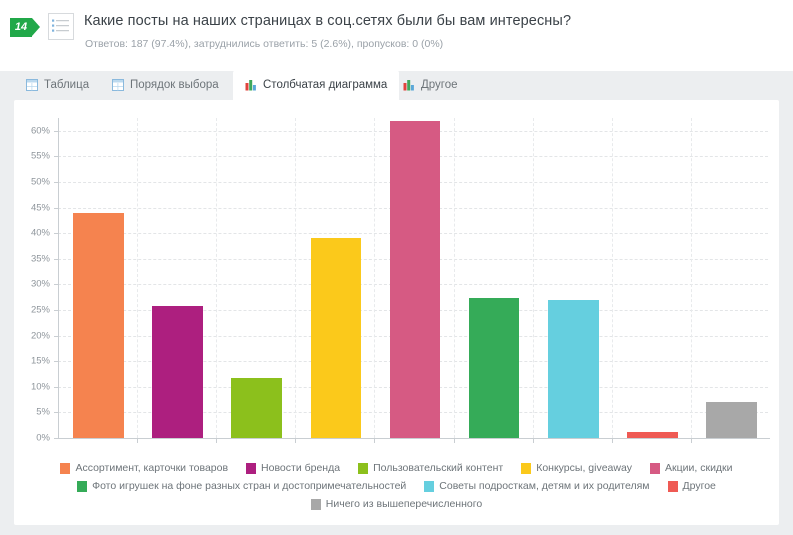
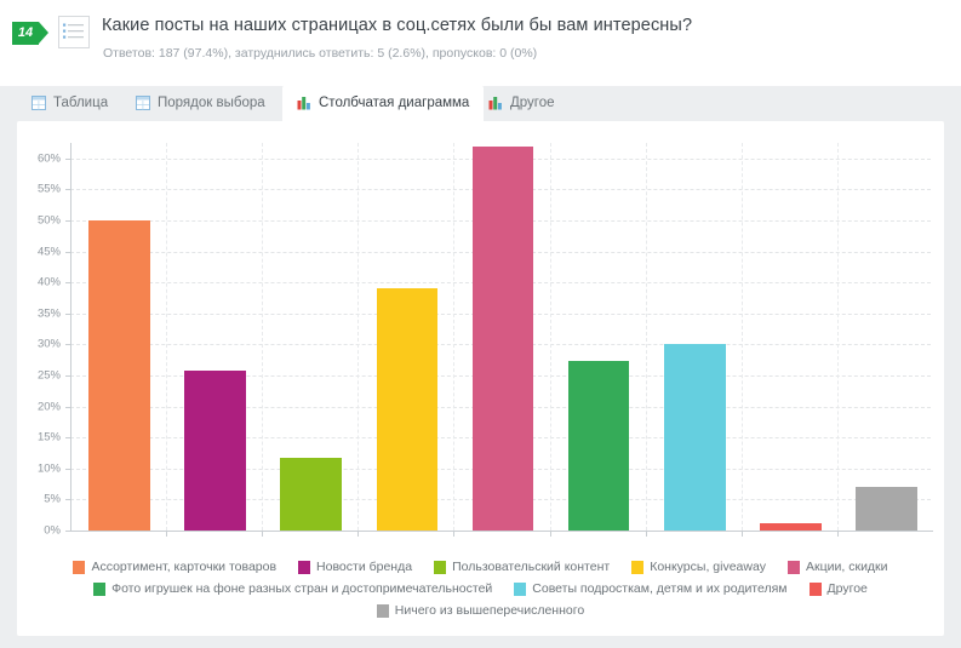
Ассортимент, карточки товаров: 44% -> 50%
Советы подросткам, детям и их родителям: 27% -> 30%
